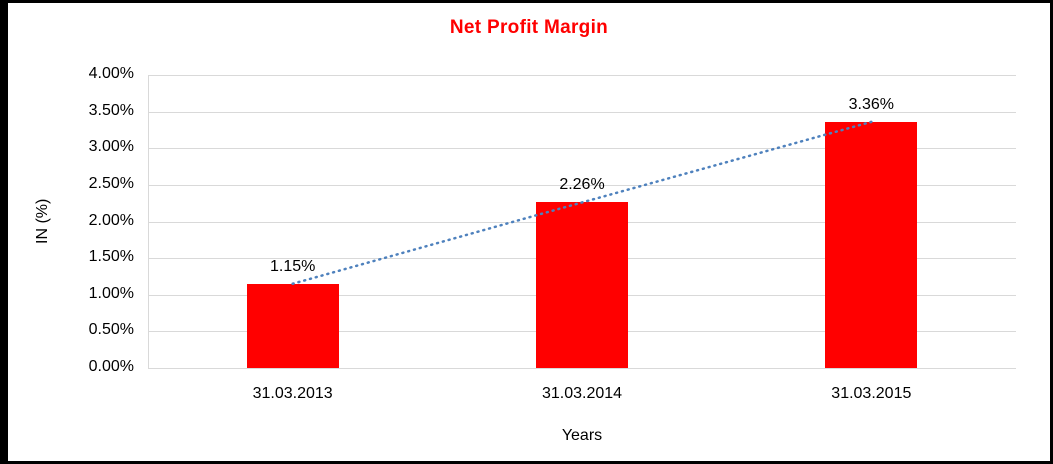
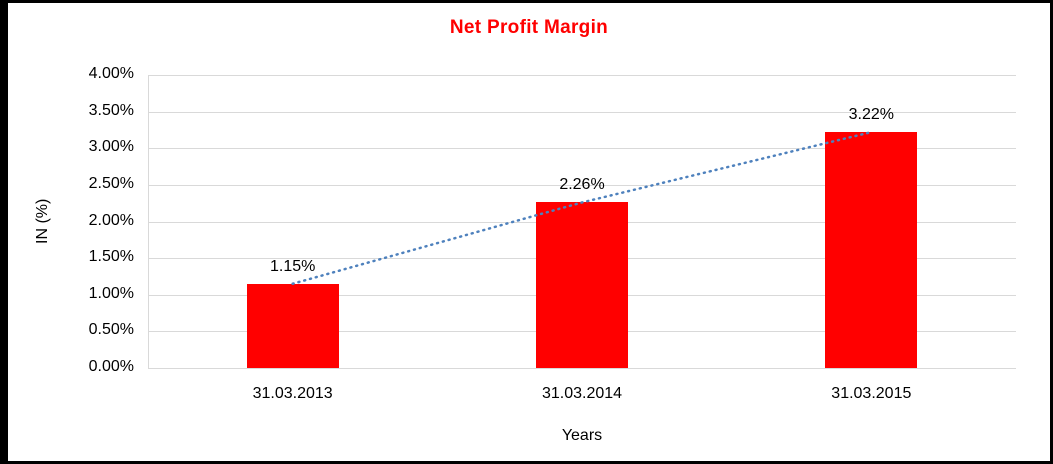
31.03.2015: 3.36% -> 3.22%
